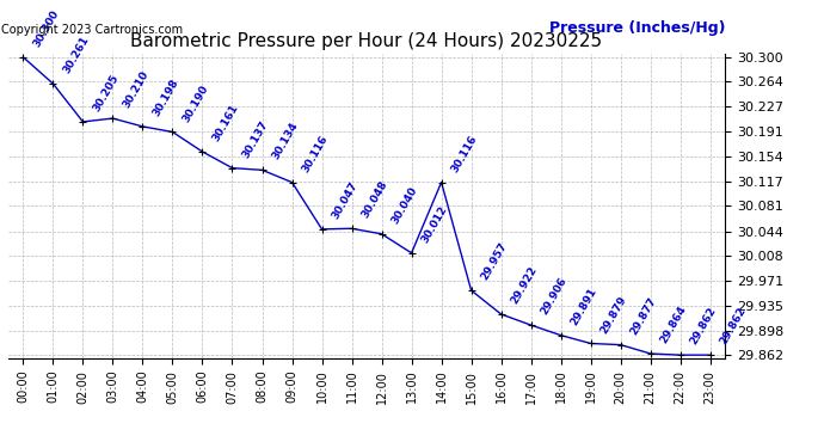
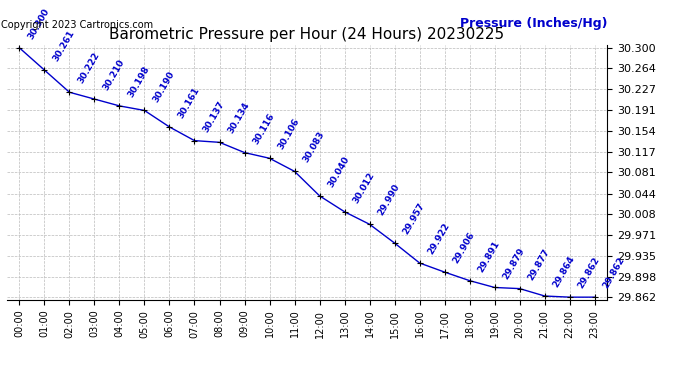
02:00: 30.205 -> 30.222
10:00: 30.047 -> 30.106
11:00: 30.048 -> 30.083
14:00: 30.116 -> 29.990
